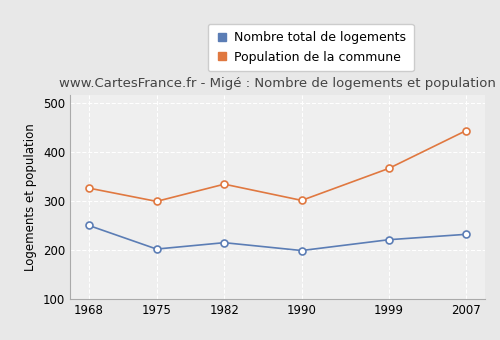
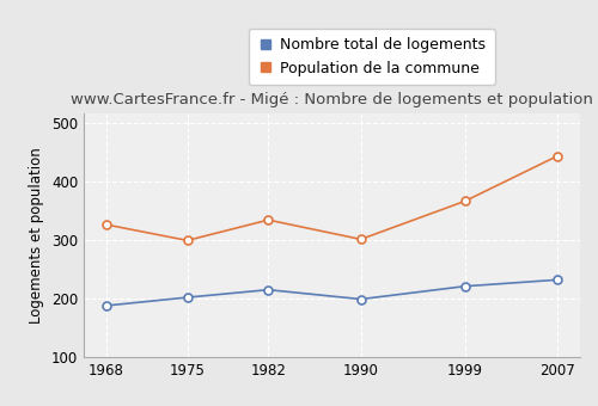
Nombre total de logements/1968: 250 -> 188
